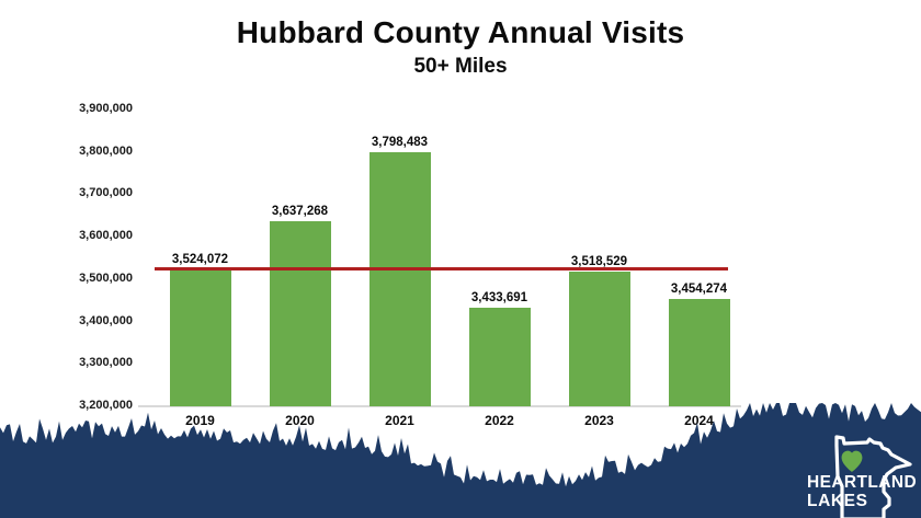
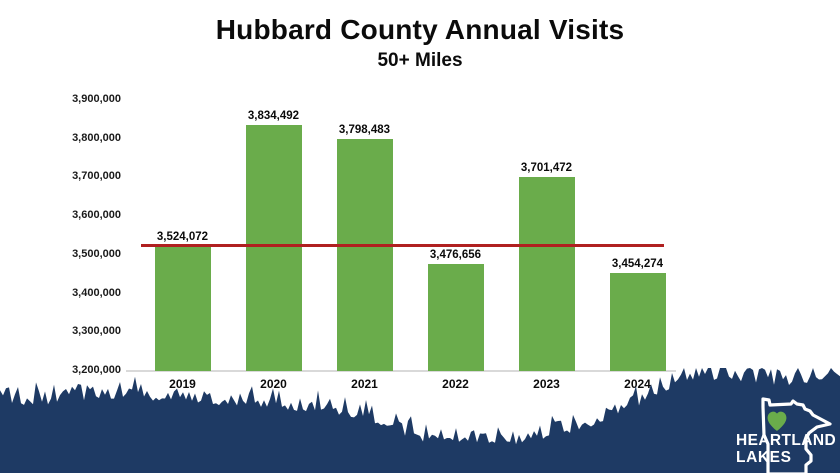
2020: 3,637,268 -> 3,834,492
2022: 3,433,691 -> 3,476,656
2023: 3,518,529 -> 3,701,472
